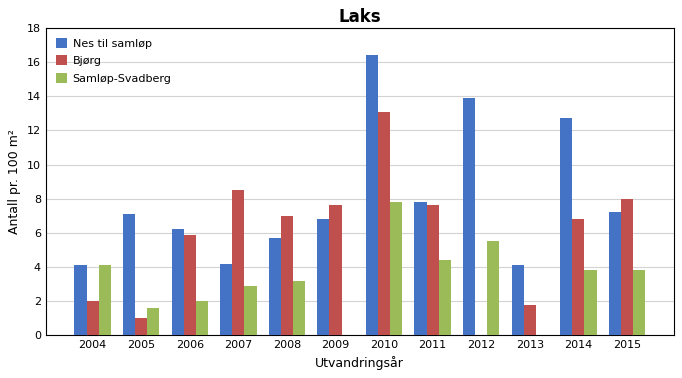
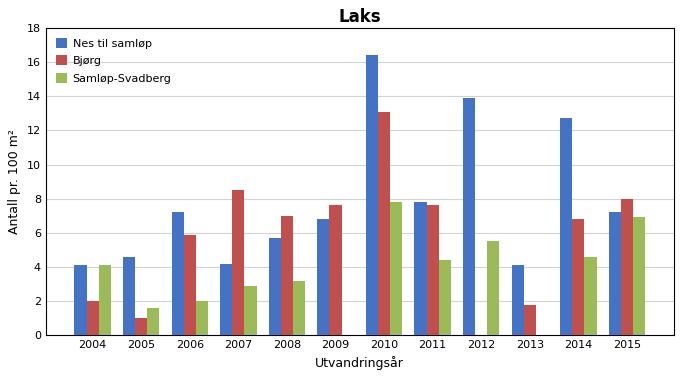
Nes til samløp/2005: 7.1 -> 4.6
Nes til samløp/2006: 6.2 -> 7.2
Samløp-Svadberg/2014: 3.8 -> 4.6
Samløp-Svadberg/2015: 3.8 -> 6.9
